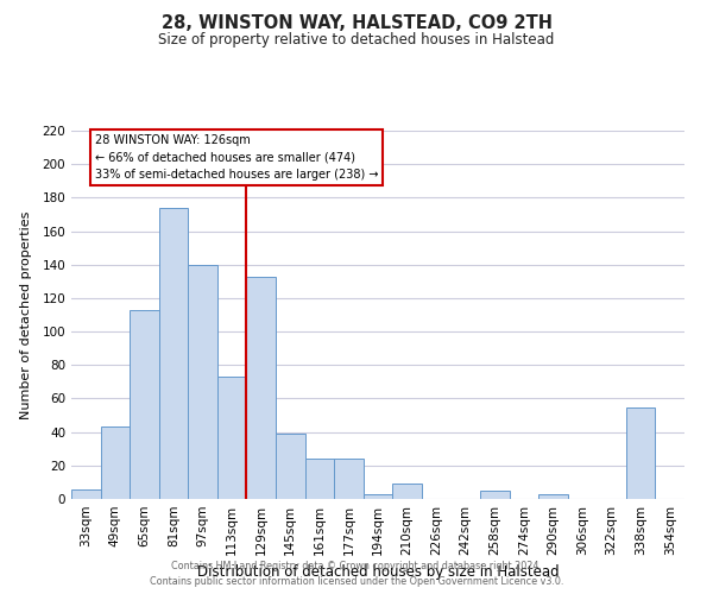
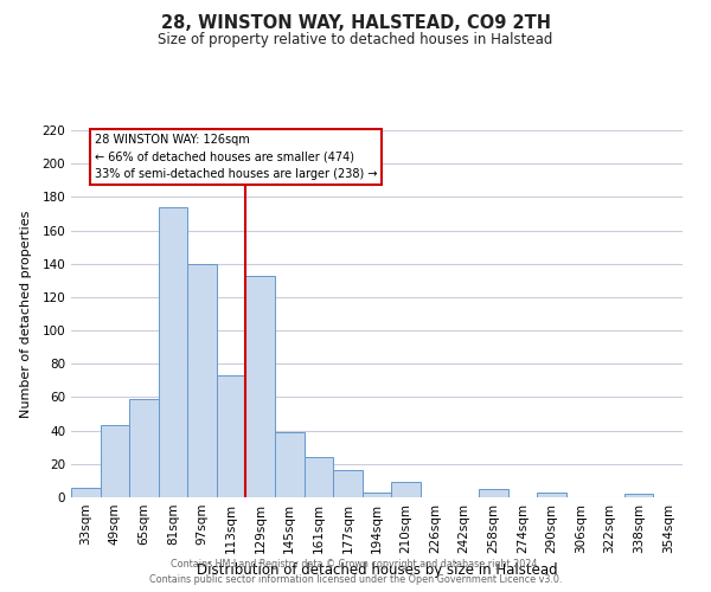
65sqm: 113 -> 59
177sqm: 24 -> 16
338sqm: 55 -> 2
